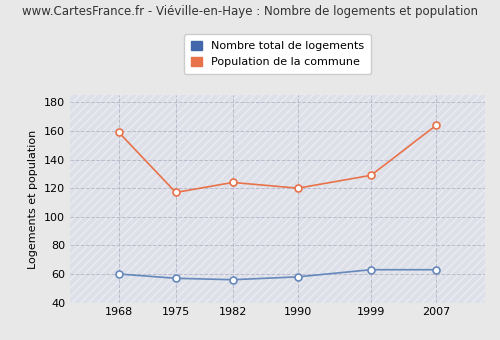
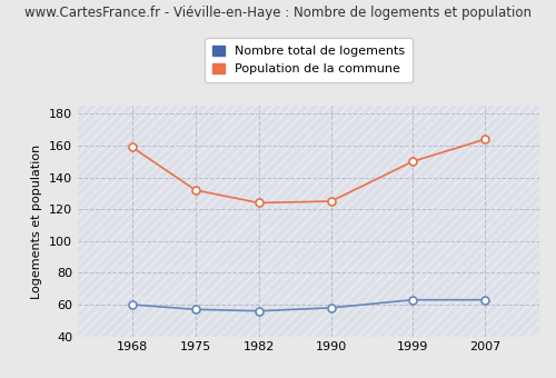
Population de la commune/1975: 117 -> 132
Population de la commune/1990: 120 -> 125
Population de la commune/1999: 129 -> 150
